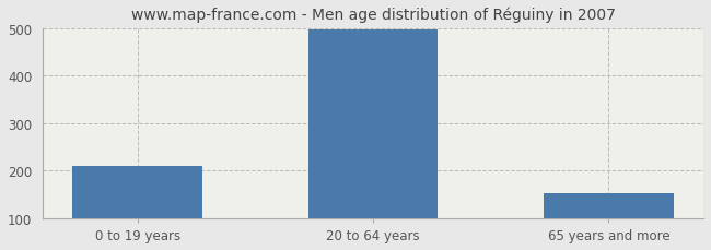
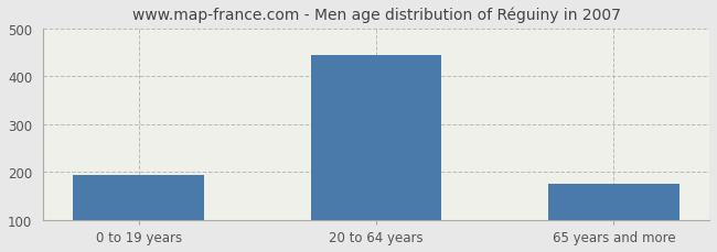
0 to 19 years: 210 -> 195
20 to 64 years: 497 -> 445
65 years and more: 152 -> 175
